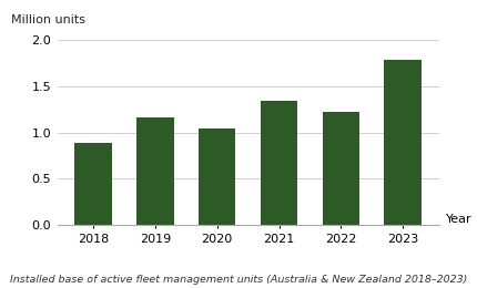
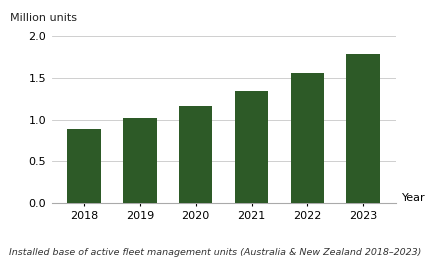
2019: 1.16 -> 1.02
2020: 1.04 -> 1.16
2022: 1.22 -> 1.56
